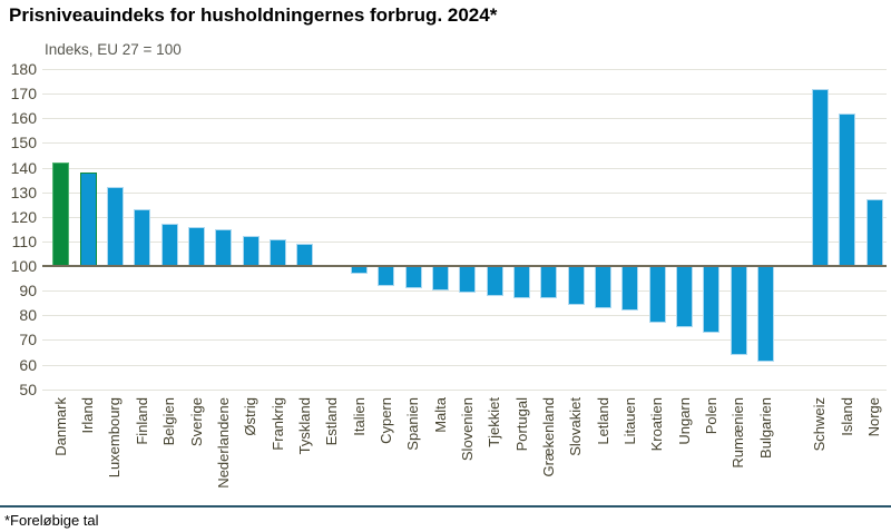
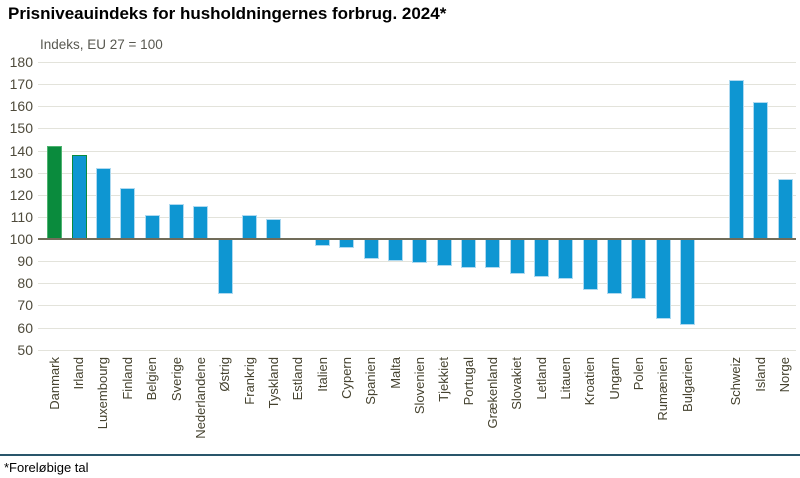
Belgien: 117 -> 111
Østrig: 112 -> 75
Cypern: 92 -> 96
